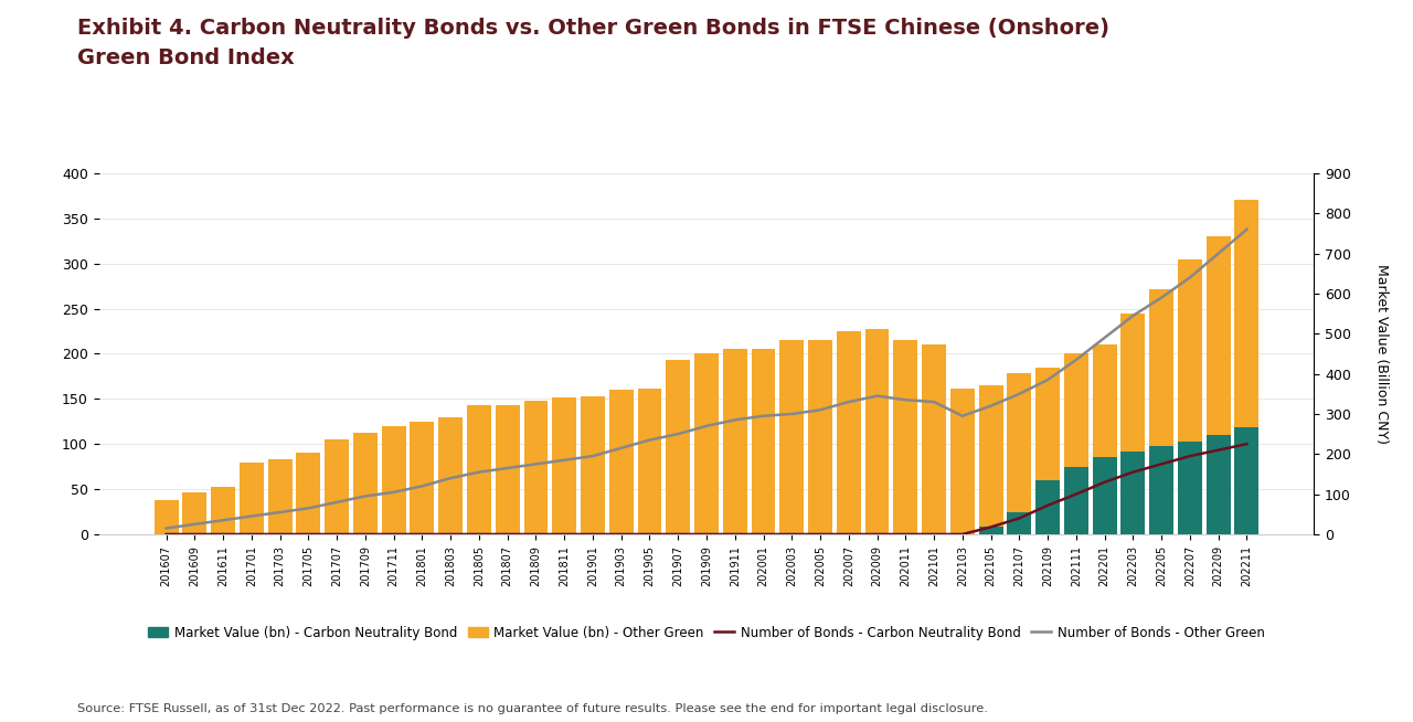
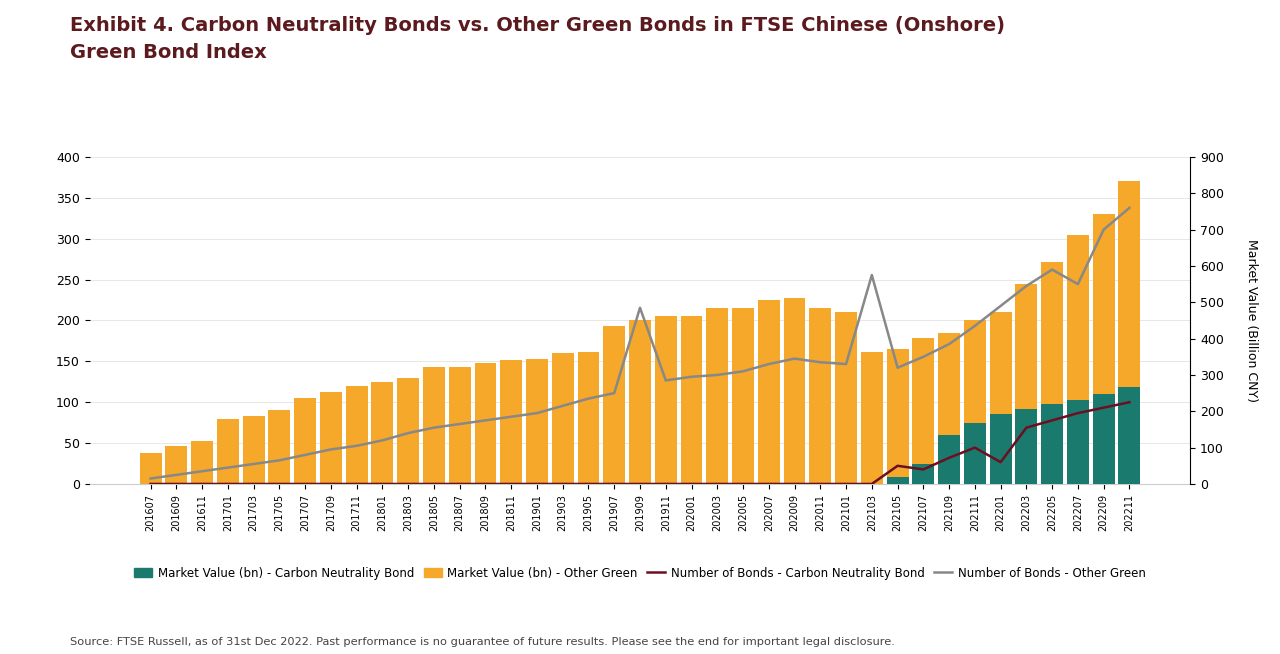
Number of Bonds - Other Green/201909: 270 -> 485
Number of Bonds - Other Green/202103: 295 -> 575
Number of Bonds - Carbon Neutrality Bond/202105: 18 -> 50
Number of Bonds - Carbon Neutrality Bond/202201: 130 -> 60
Number of Bonds - Other Green/202207: 640 -> 550
